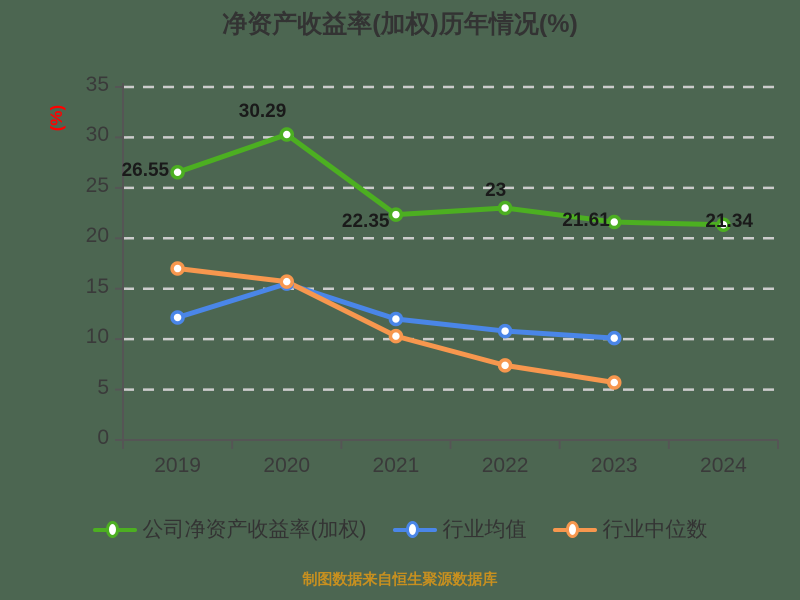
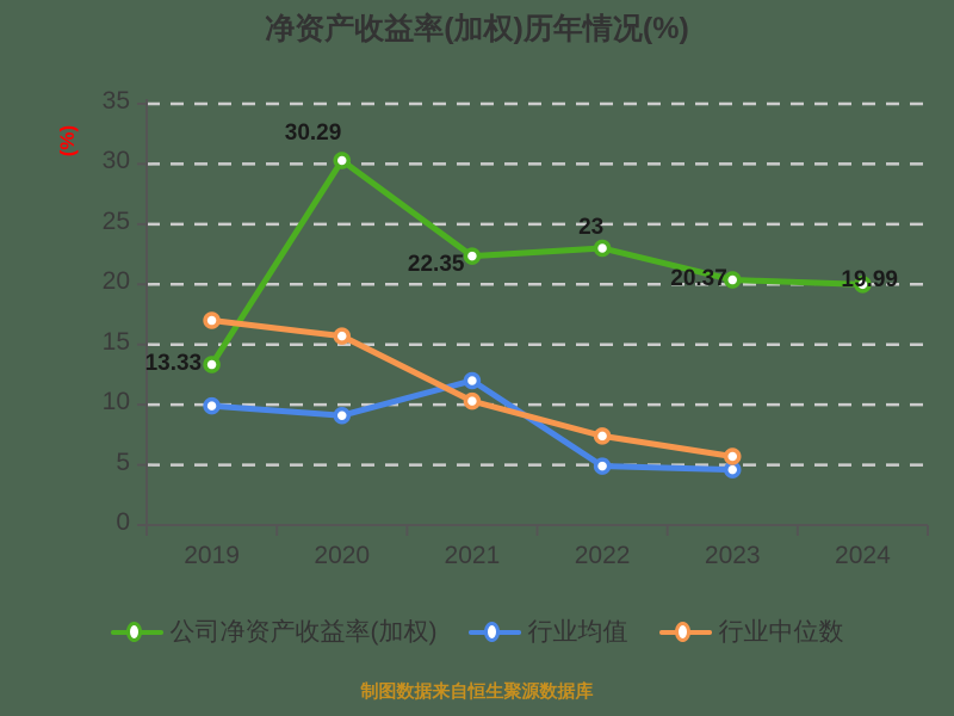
公司净资产收益率(加权)/2019: 26.55 -> 13.33
行业均值/2019: 12.2 -> 9.9
行业均值/2020: 15.5 -> 9.1
行业均值/2022: 10.8 -> 4.9
公司净资产收益率(加权)/2023: 21.61 -> 20.37
行业均值/2023: 10.1 -> 4.6
公司净资产收益率(加权)/2024: 21.34 -> 19.99
